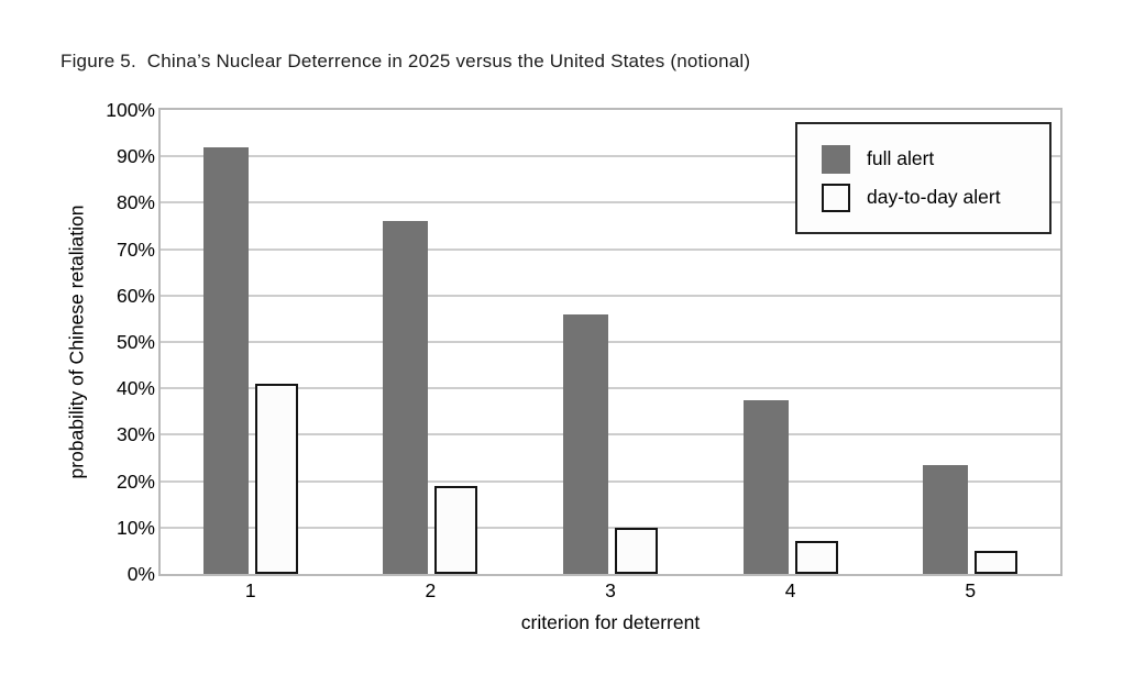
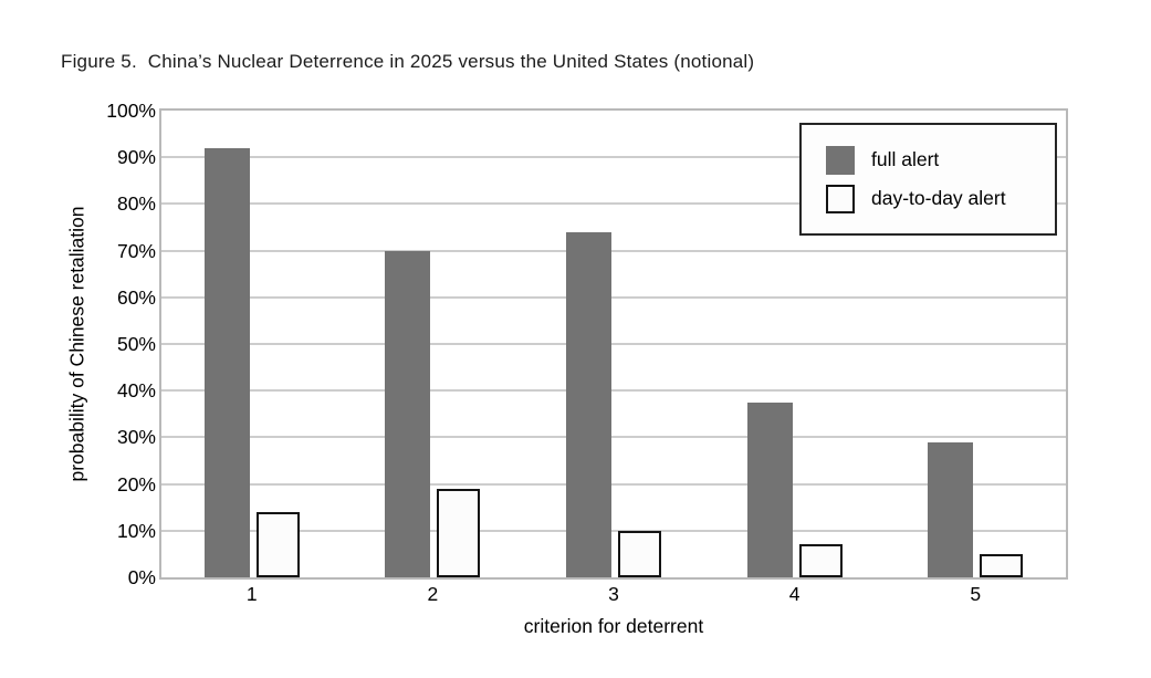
day-to-day alert/1: 41% -> 14%
full alert/2: 76% -> 70%
full alert/3: 56% -> 74%
full alert/5: 24% -> 29%
